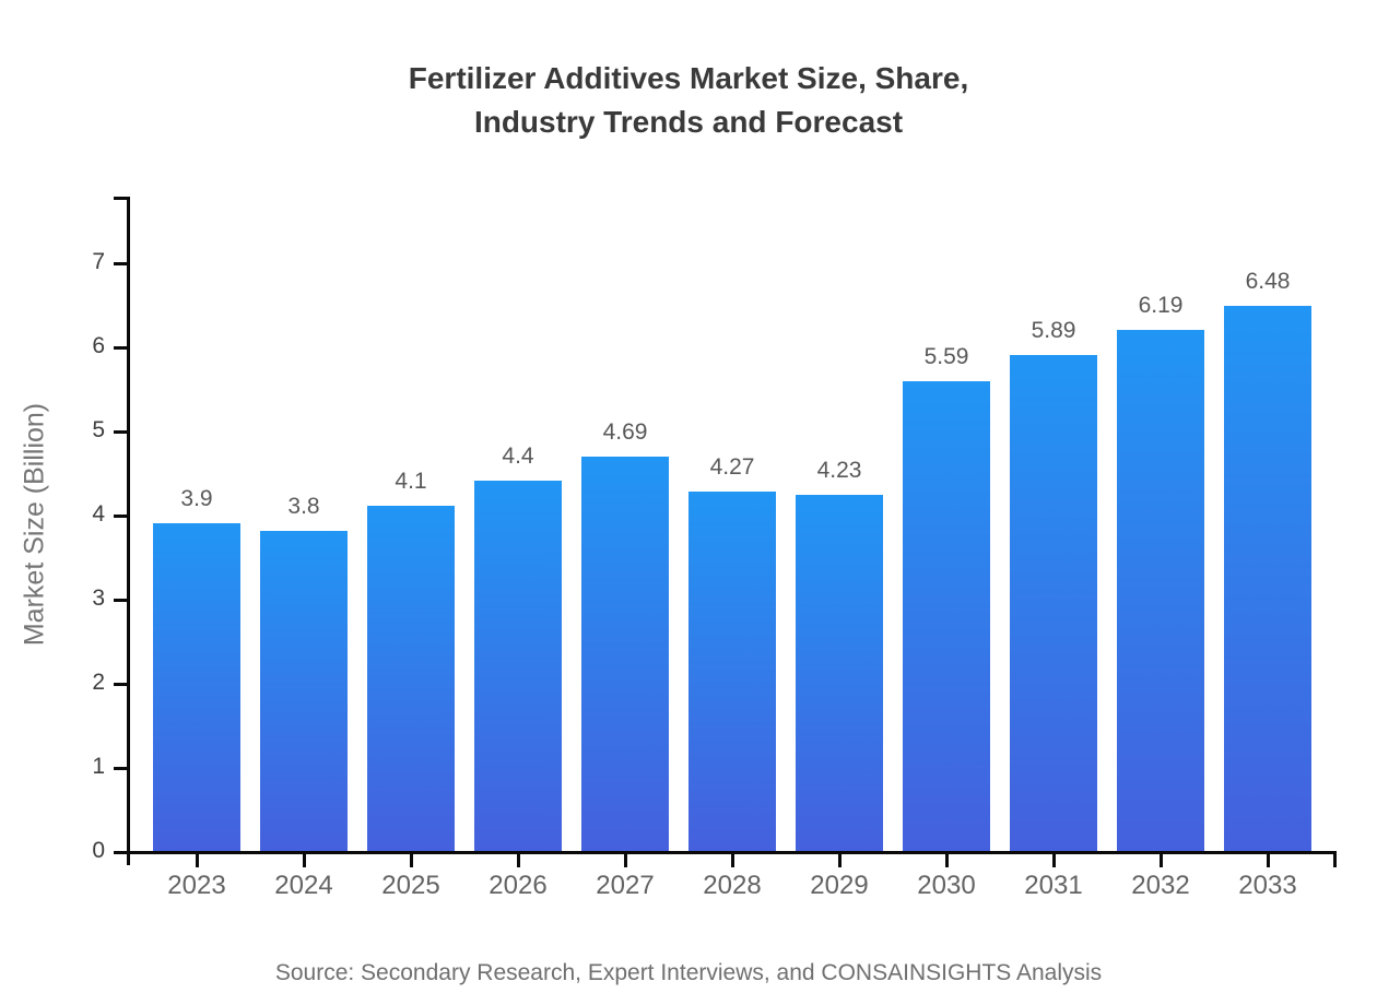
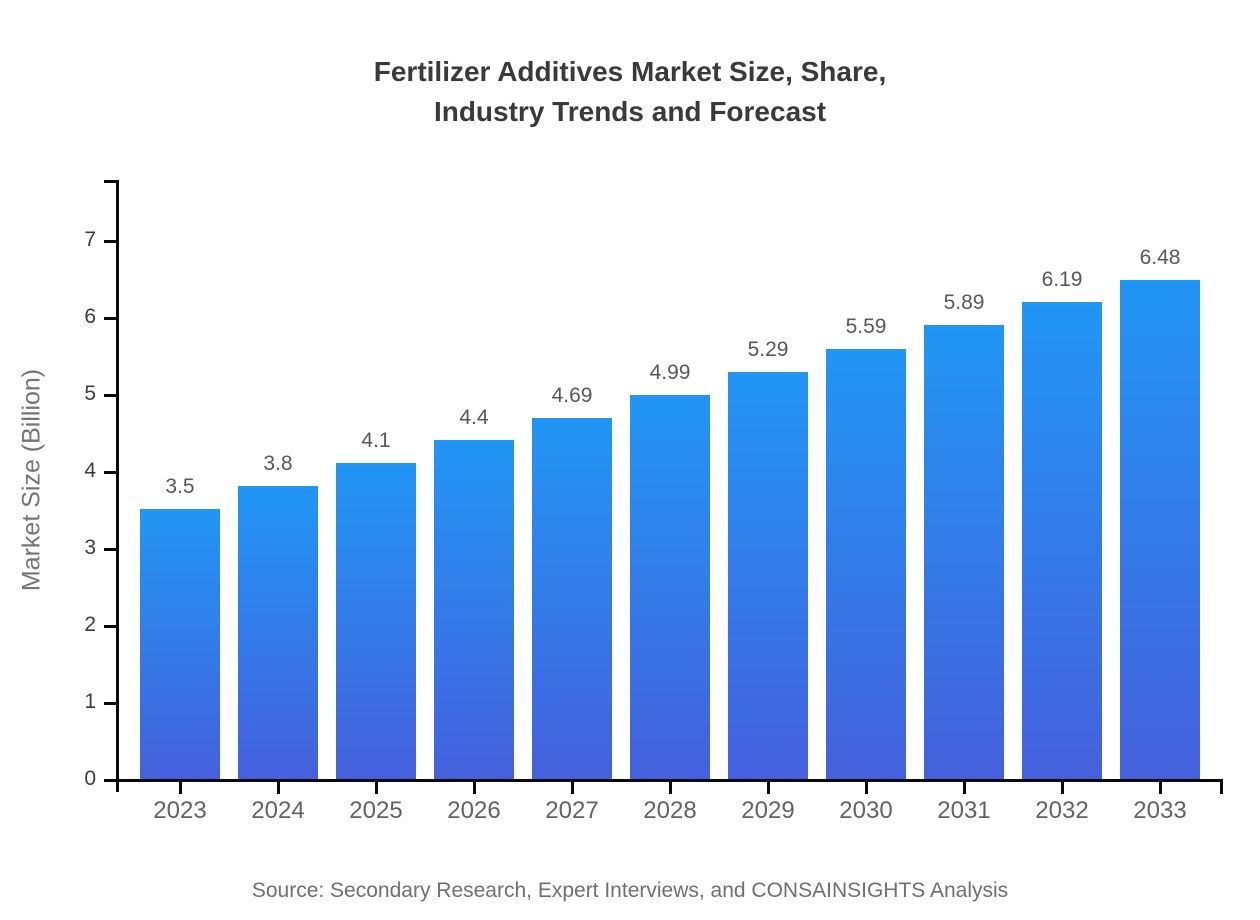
2023: 3.9 -> 3.5
2028: 4.27 -> 4.99
2029: 4.23 -> 5.29
